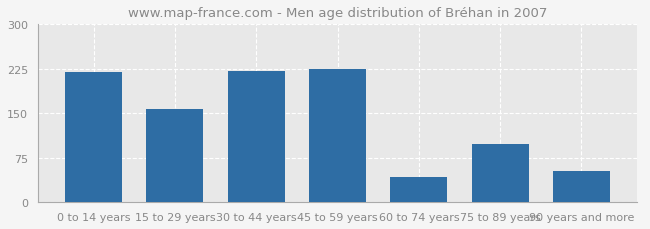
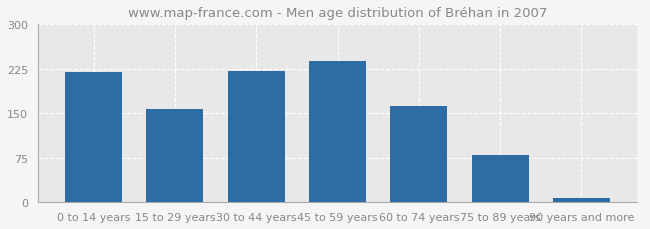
45 to 59 years: 224 -> 238
60 to 74 years: 42 -> 162
75 to 89 years: 98 -> 80
90 years and more: 52 -> 8
